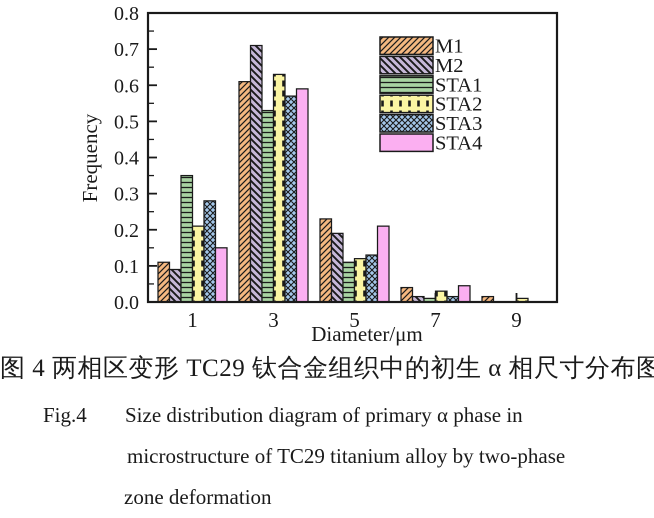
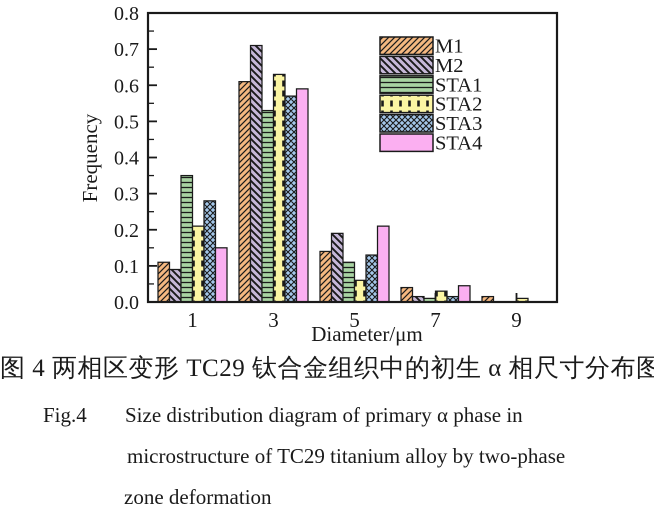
M1/5: 0.23 -> 0.14
STA2/5: 0.12 -> 0.06
